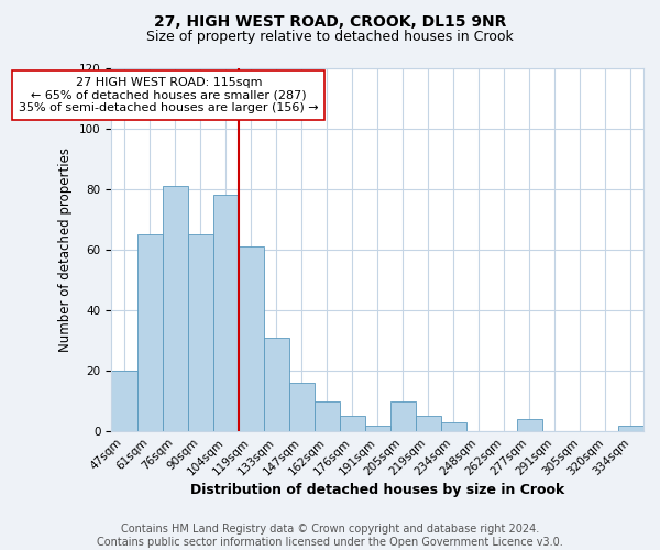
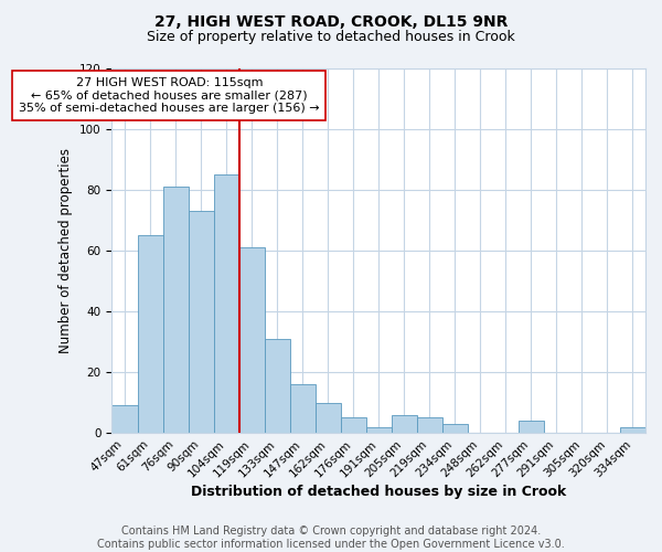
47sqm: 20 -> 9
90sqm: 65 -> 73
104sqm: 78 -> 85
205sqm: 10 -> 6
